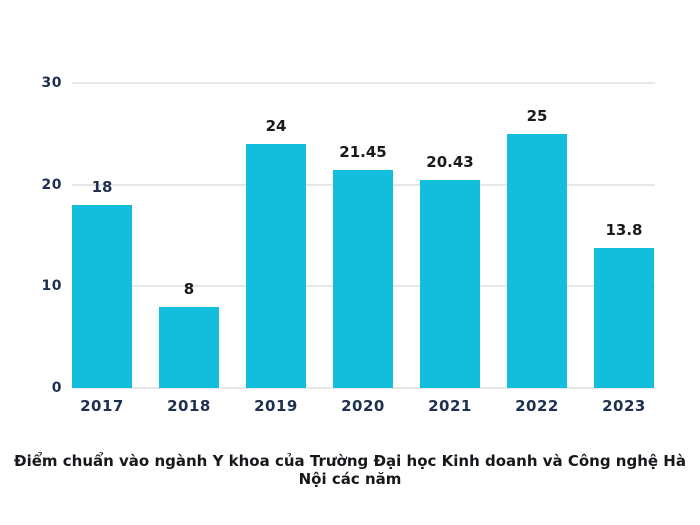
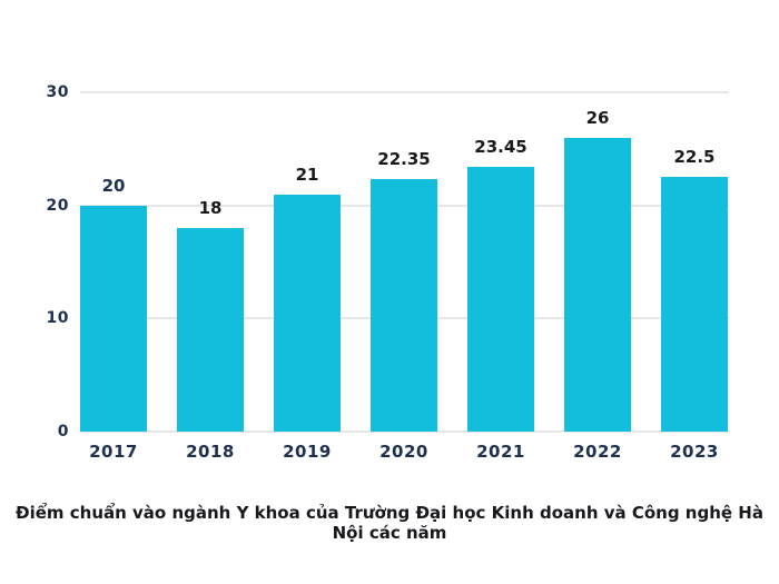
2017: 18 -> 20
2018: 8 -> 18
2019: 24 -> 21
2020: 21.45 -> 22.35
2021: 20.43 -> 23.45
2022: 25 -> 26
2023: 13.8 -> 22.5
